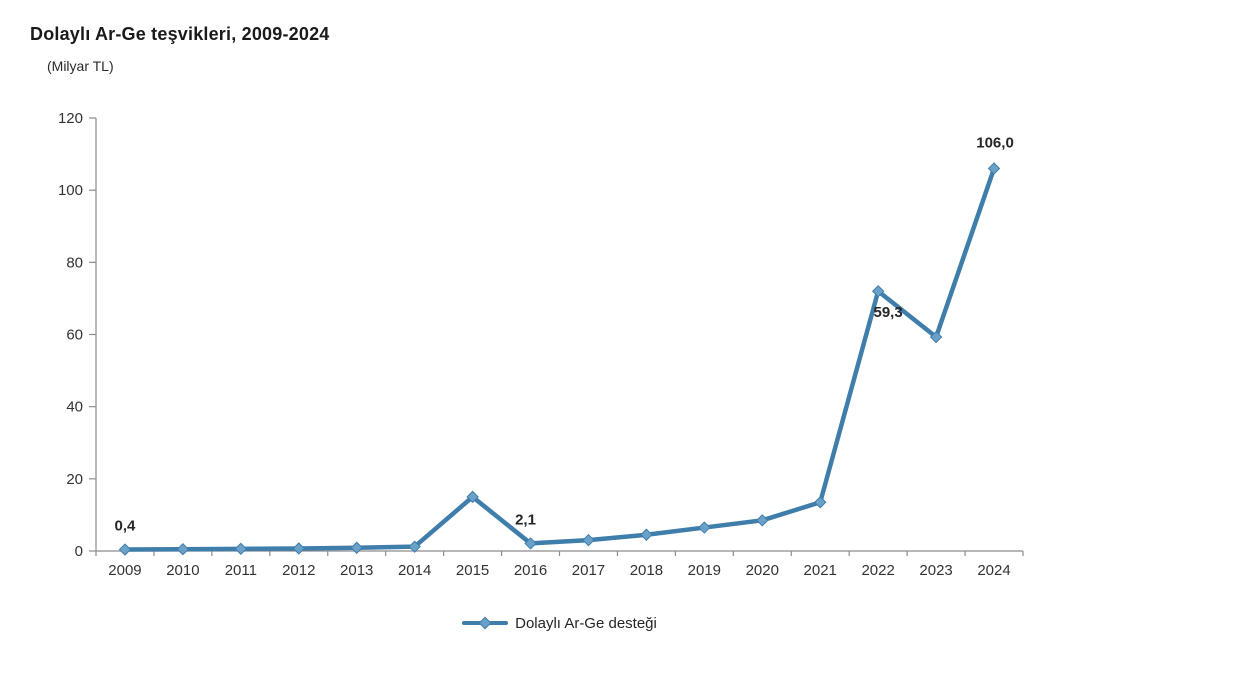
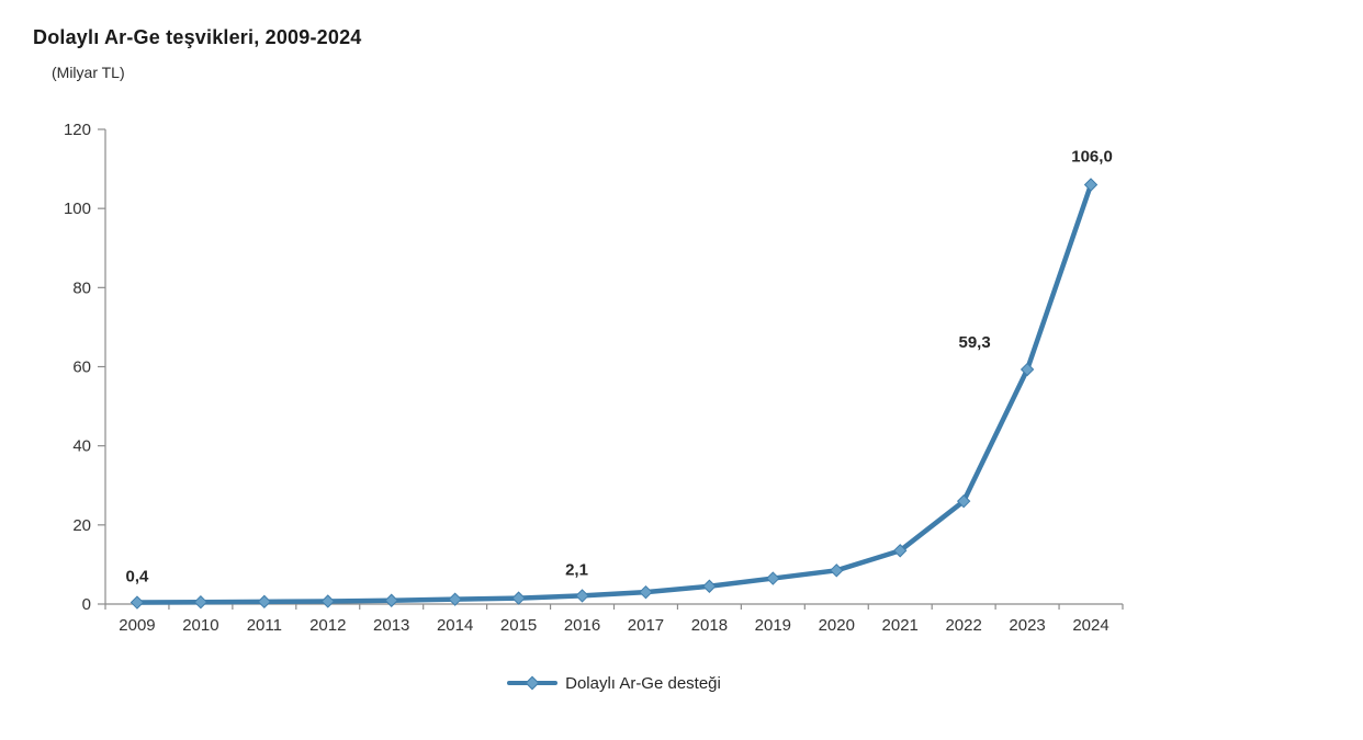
2015: 15 -> 2
2022: 72 -> 26
